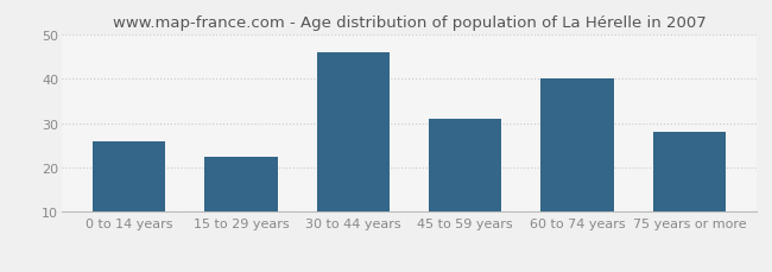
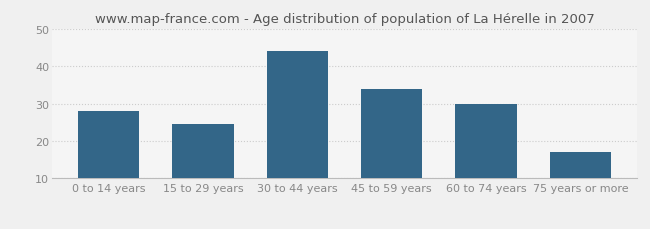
0 to 14 years: 26.0 -> 28.0
15 to 29 years: 22.5 -> 24.5
30 to 44 years: 46.0 -> 44.0
45 to 59 years: 31.0 -> 34.0
60 to 74 years: 40.0 -> 30.0
75 years or more: 28.0 -> 17.0
